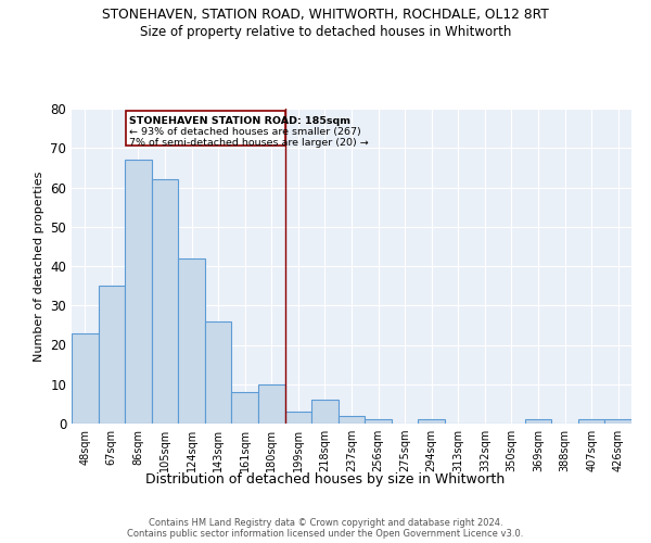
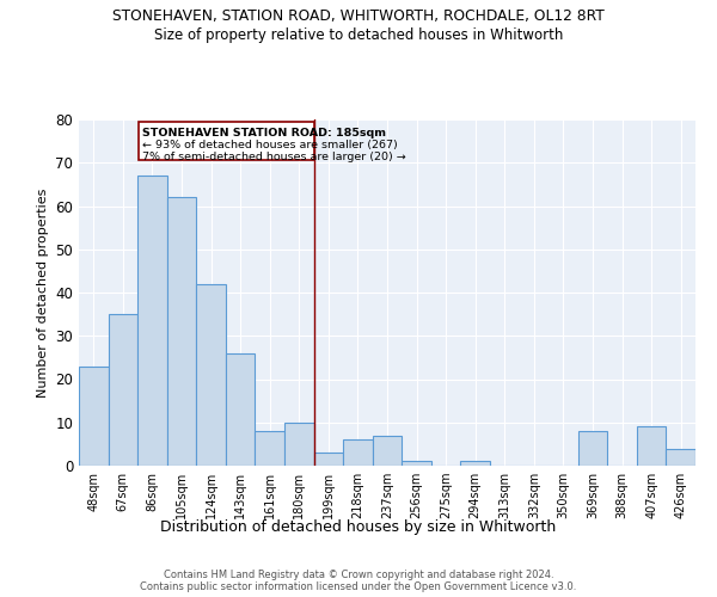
237sqm: 2 -> 7
369sqm: 1 -> 8
407sqm: 1 -> 9
426sqm: 1 -> 4
